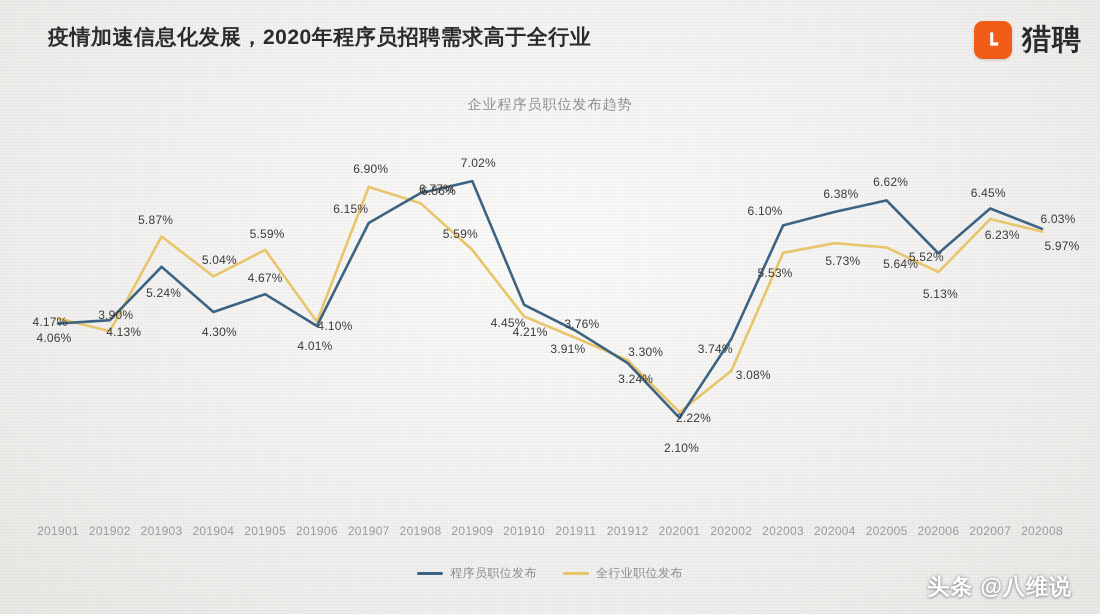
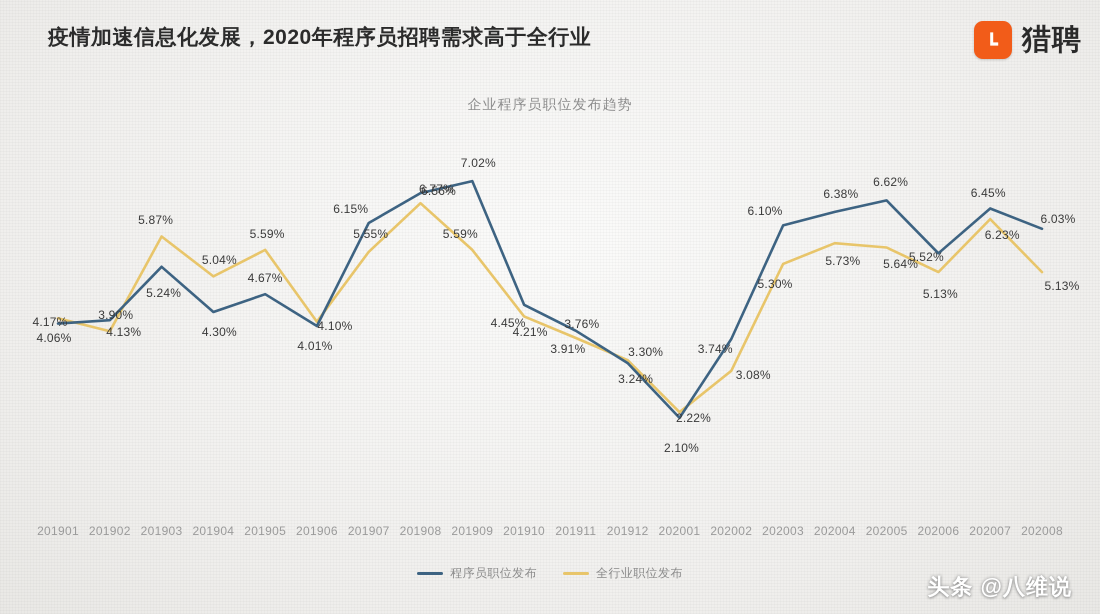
全行业职位发布/201907: 6.90% -> 5.55%
全行业职位发布/202003: 5.53% -> 5.30%
全行业职位发布/202008: 5.97% -> 5.13%
